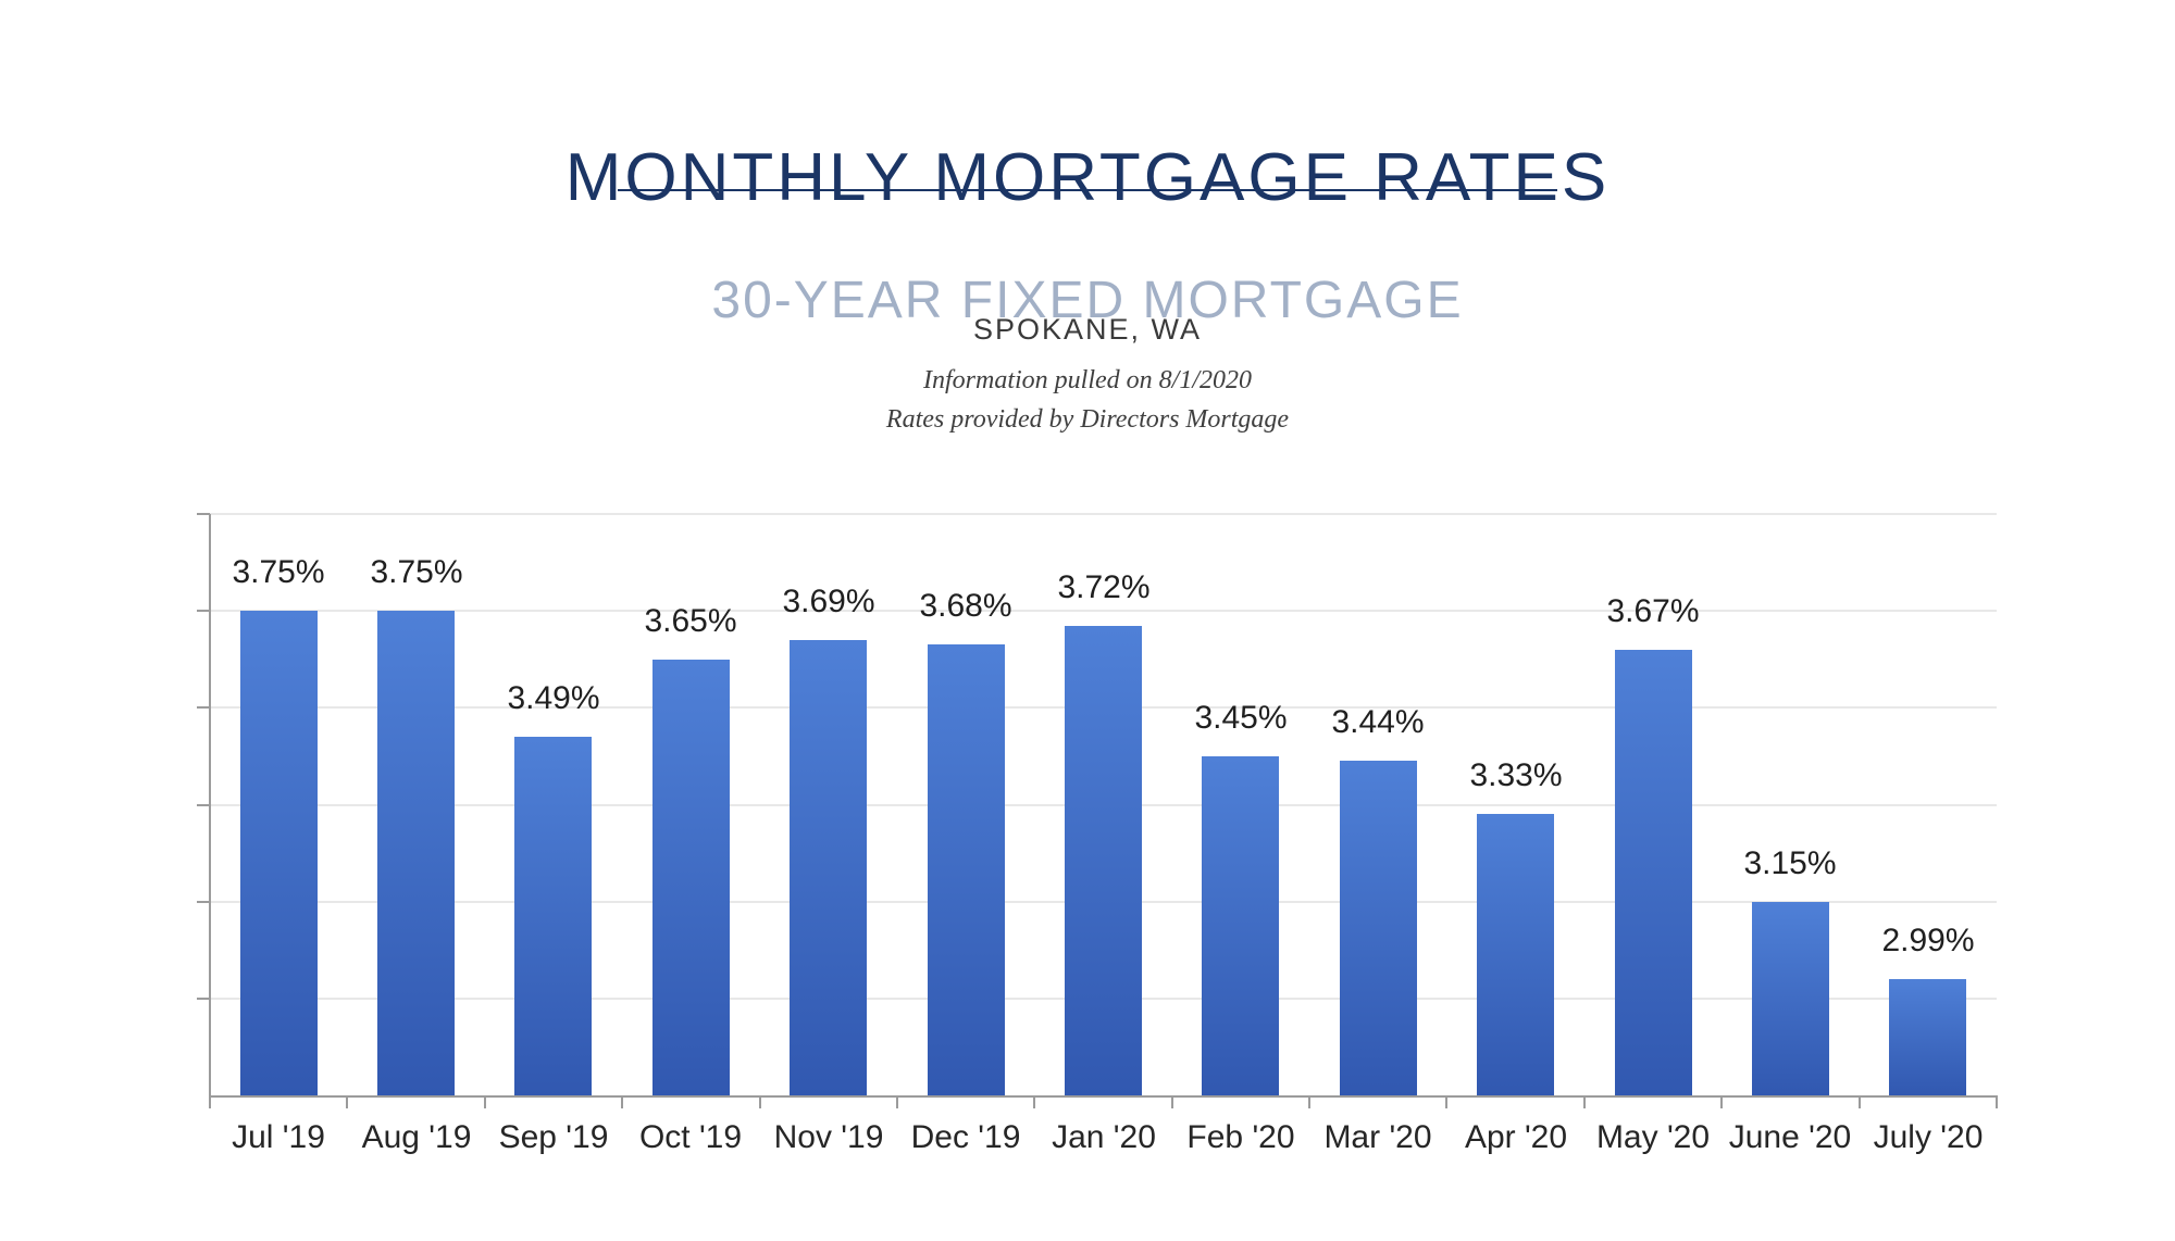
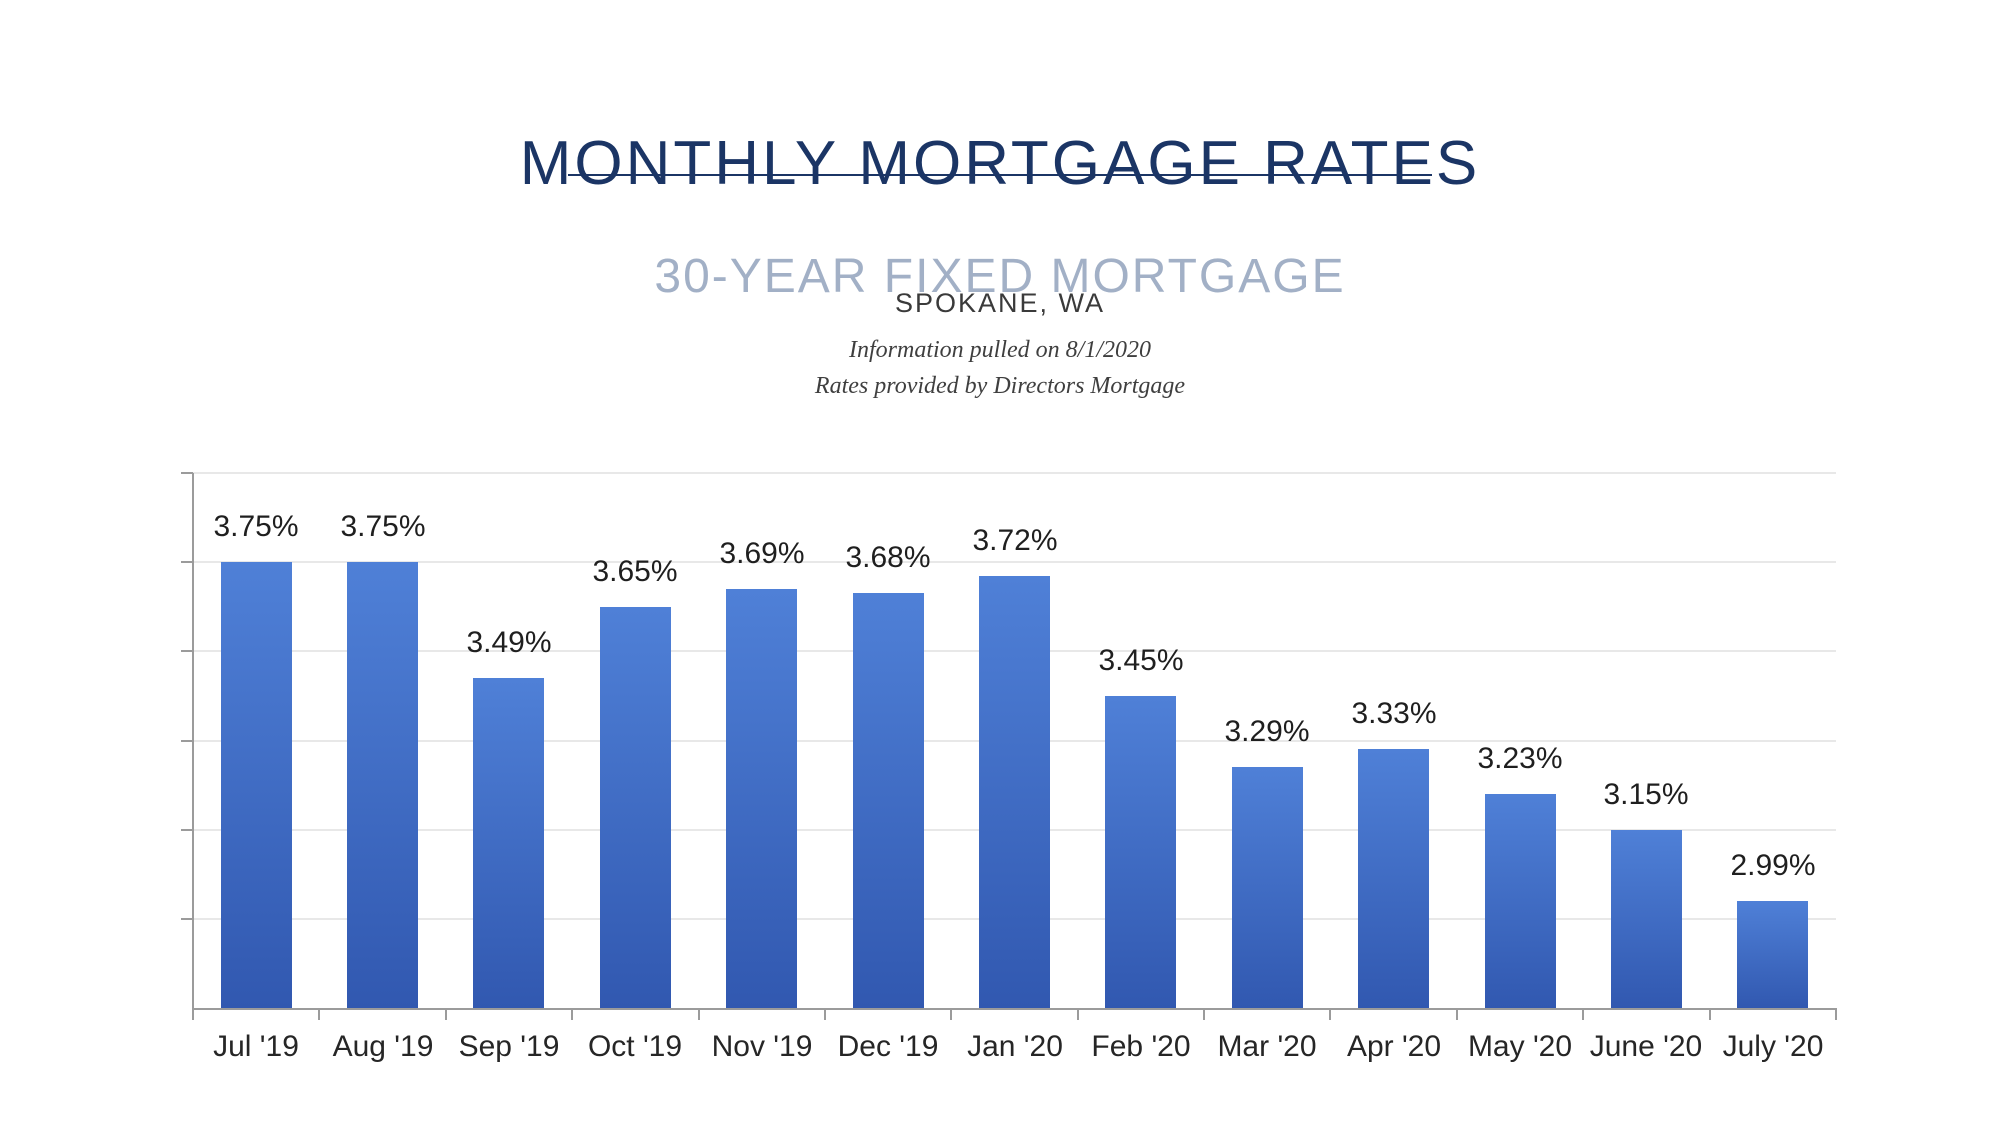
Mar '20: 3.44% -> 3.29%
May '20: 3.67% -> 3.23%
